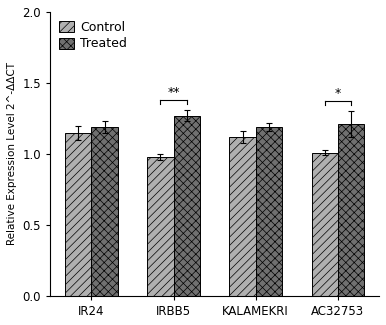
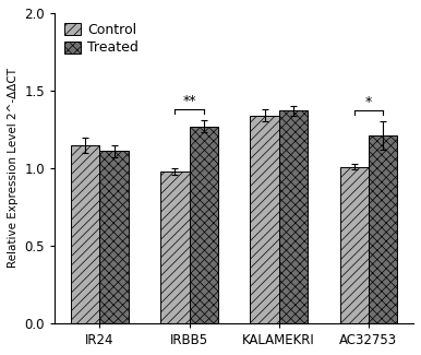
Treated/IR24: 1.19 -> 1.11
Control/KALAMEKRI: 1.12 -> 1.34
Treated/KALAMEKRI: 1.19 -> 1.37
